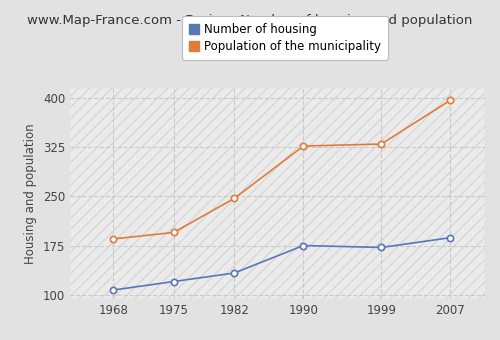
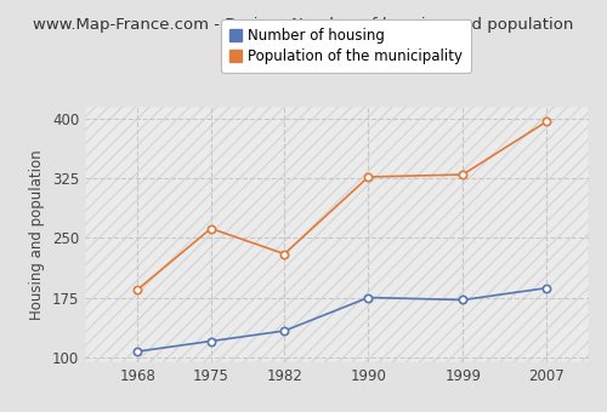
Population of the municipality/1975: 195 -> 262
Population of the municipality/1982: 247 -> 230
